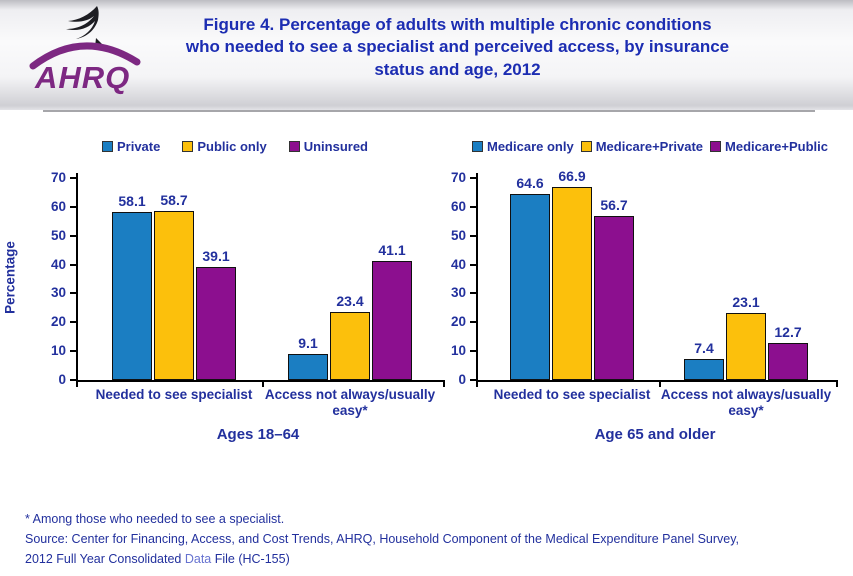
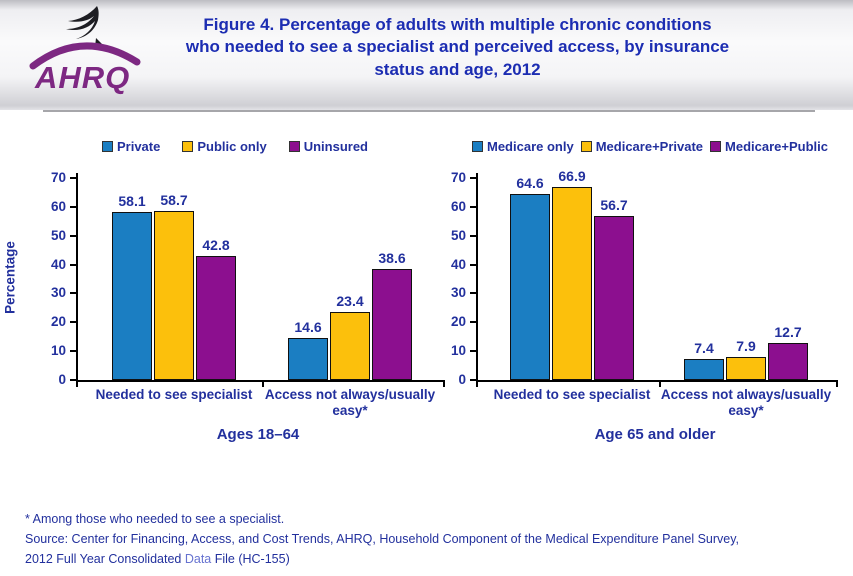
Ages 18–64/Uninsured/Needed to see specialist: 39.1 -> 42.8
Ages 18–64/Private/Access not always/usually easy*: 9.1 -> 14.6
Ages 18–64/Uninsured/Access not always/usually easy*: 41.1 -> 38.6
Age 65 and older/Medicare+Private/Access not always/usually easy*: 23.1 -> 7.9
